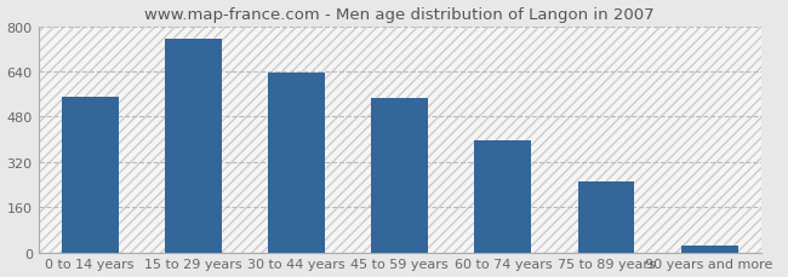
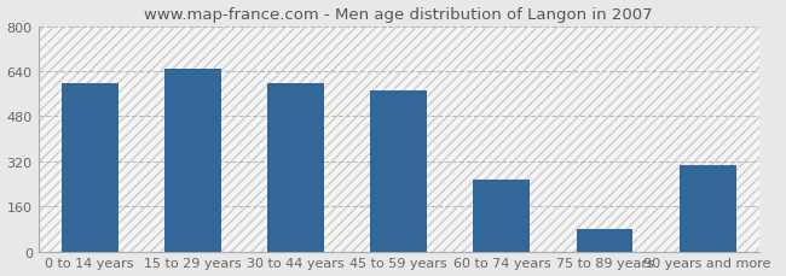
0 to 14 years: 550 -> 595
15 to 29 years: 755 -> 650
30 to 44 years: 635 -> 595
45 to 59 years: 545 -> 570
60 to 74 years: 395 -> 255
75 to 89 years: 250 -> 80
90 years and more: 22 -> 305
